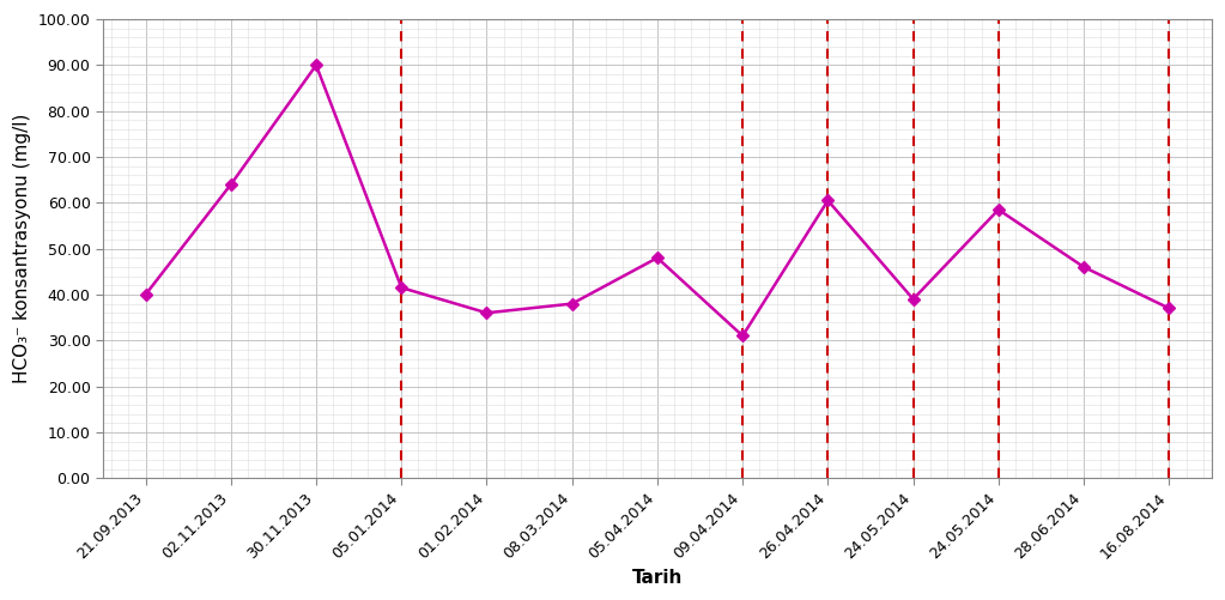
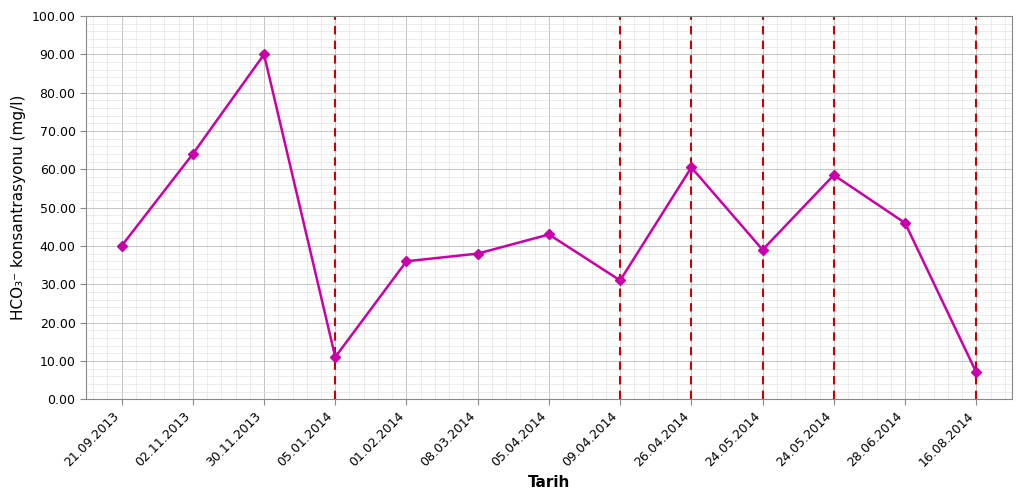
05.01.2014: 41.5 -> 11.0
05.04.2014: 48.0 -> 43.0
16.08.2014: 37.0 -> 7.0
